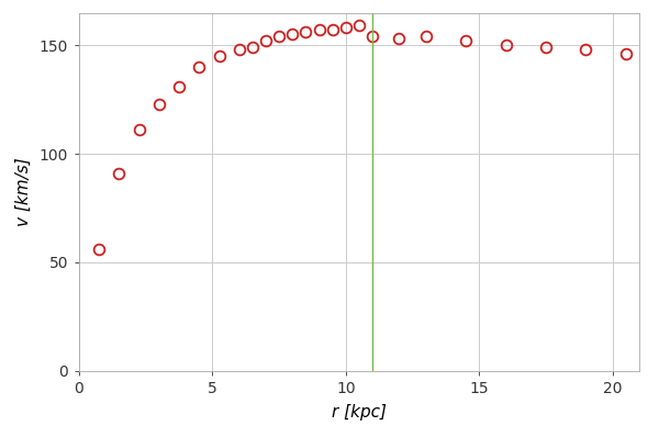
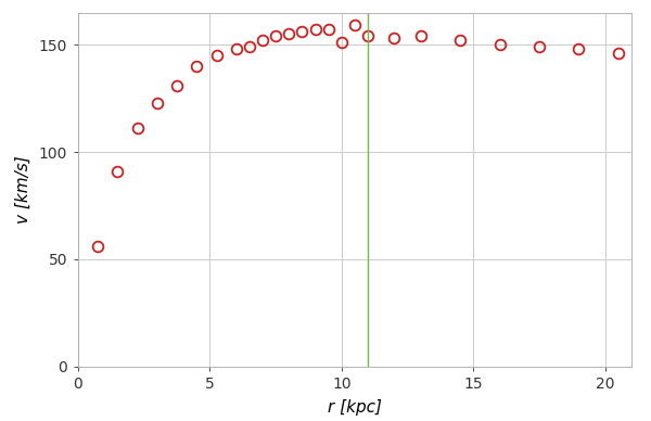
10: 158 -> 151
